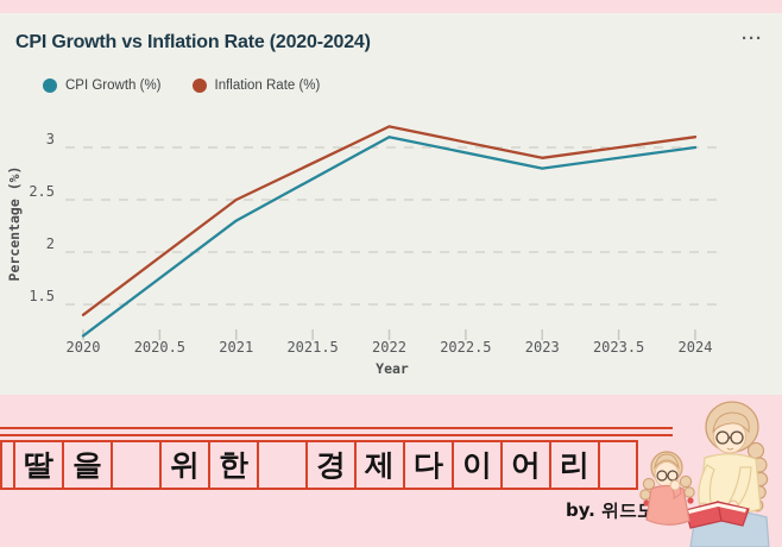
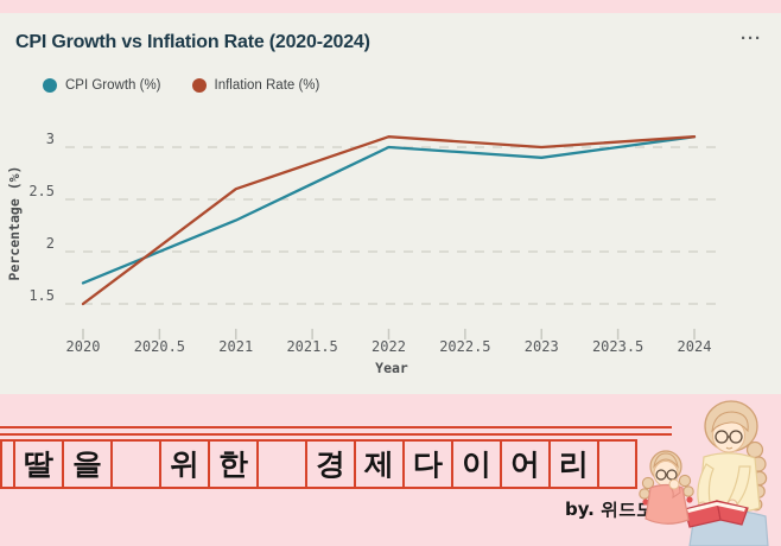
CPI Growth (%)/2020: 1.2 -> 1.7
Inflation Rate (%)/2020: 1.4 -> 1.5
Inflation Rate (%)/2021: 2.5 -> 2.6
CPI Growth (%)/2022: 3.1 -> 3.0
Inflation Rate (%)/2022: 3.2 -> 3.1
CPI Growth (%)/2023: 2.8 -> 2.9
Inflation Rate (%)/2023: 2.9 -> 3.0
CPI Growth (%)/2024: 3.0 -> 3.1
